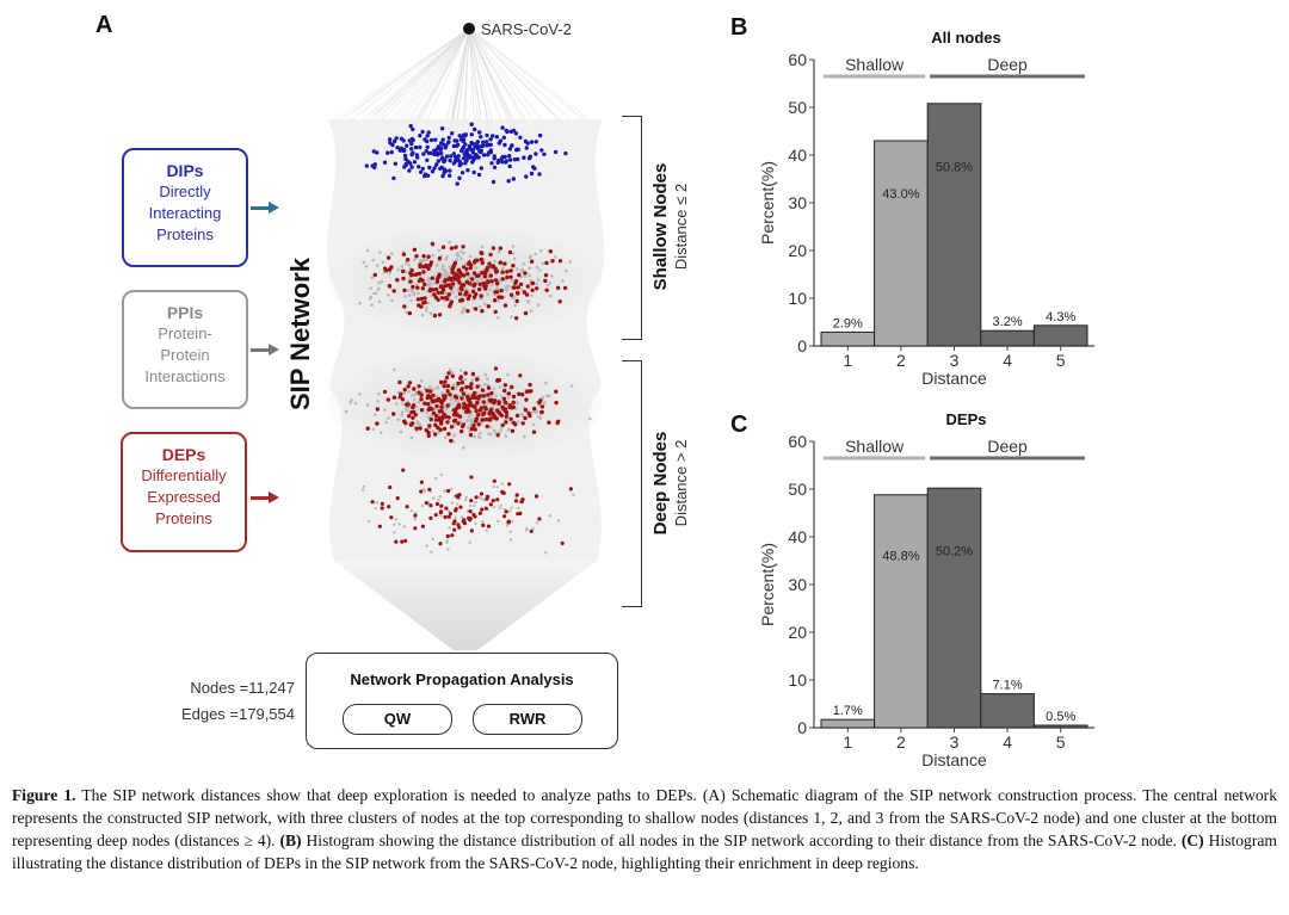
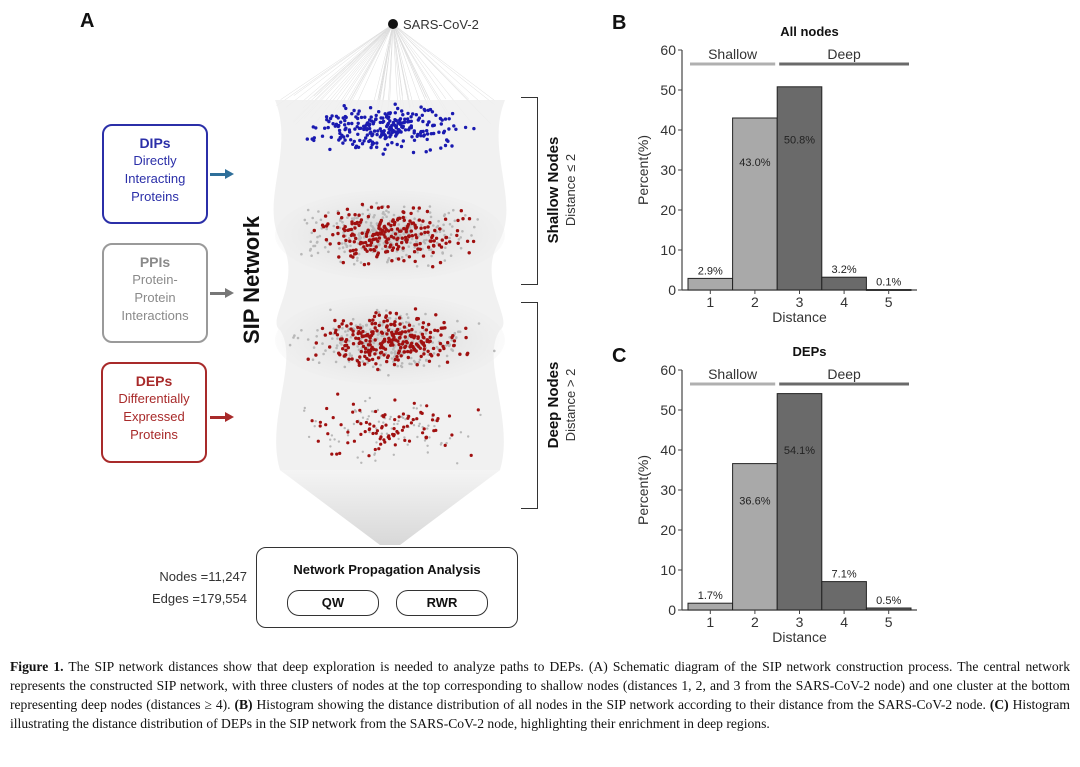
All nodes/5: 4.3% -> 0.1%
DEPs/2: 48.8% -> 36.6%
DEPs/3: 50.2% -> 54.1%
